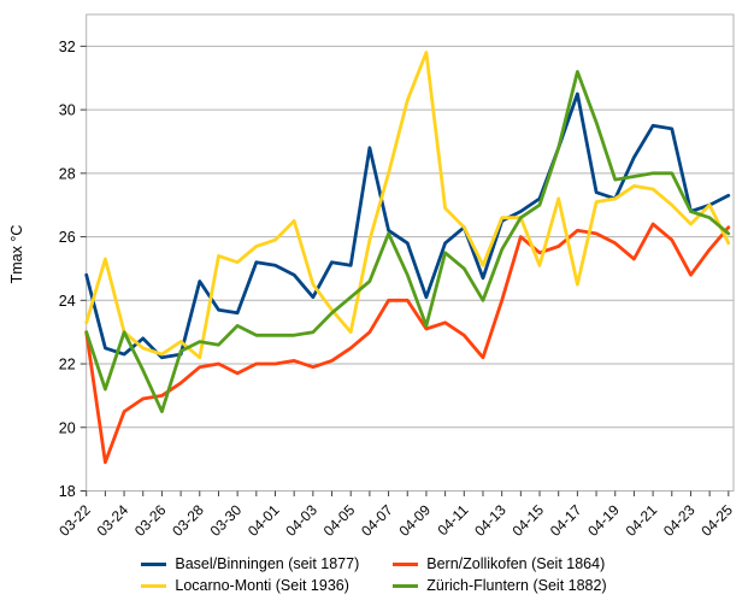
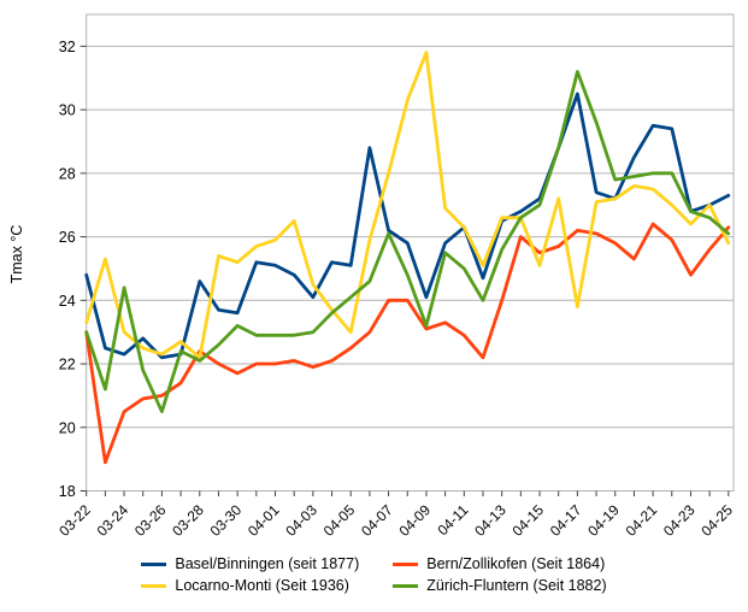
Zürich-Fluntern (Seit 1882)/03-24: 23.0 -> 24.4
Bern/Zollikofen (Seit 1864)/03-28: 21.9 -> 22.4
Zürich-Fluntern (Seit 1882)/03-28: 22.7 -> 22.1
Locarno-Monti (Seit 1936)/04-17: 24.5 -> 23.8
